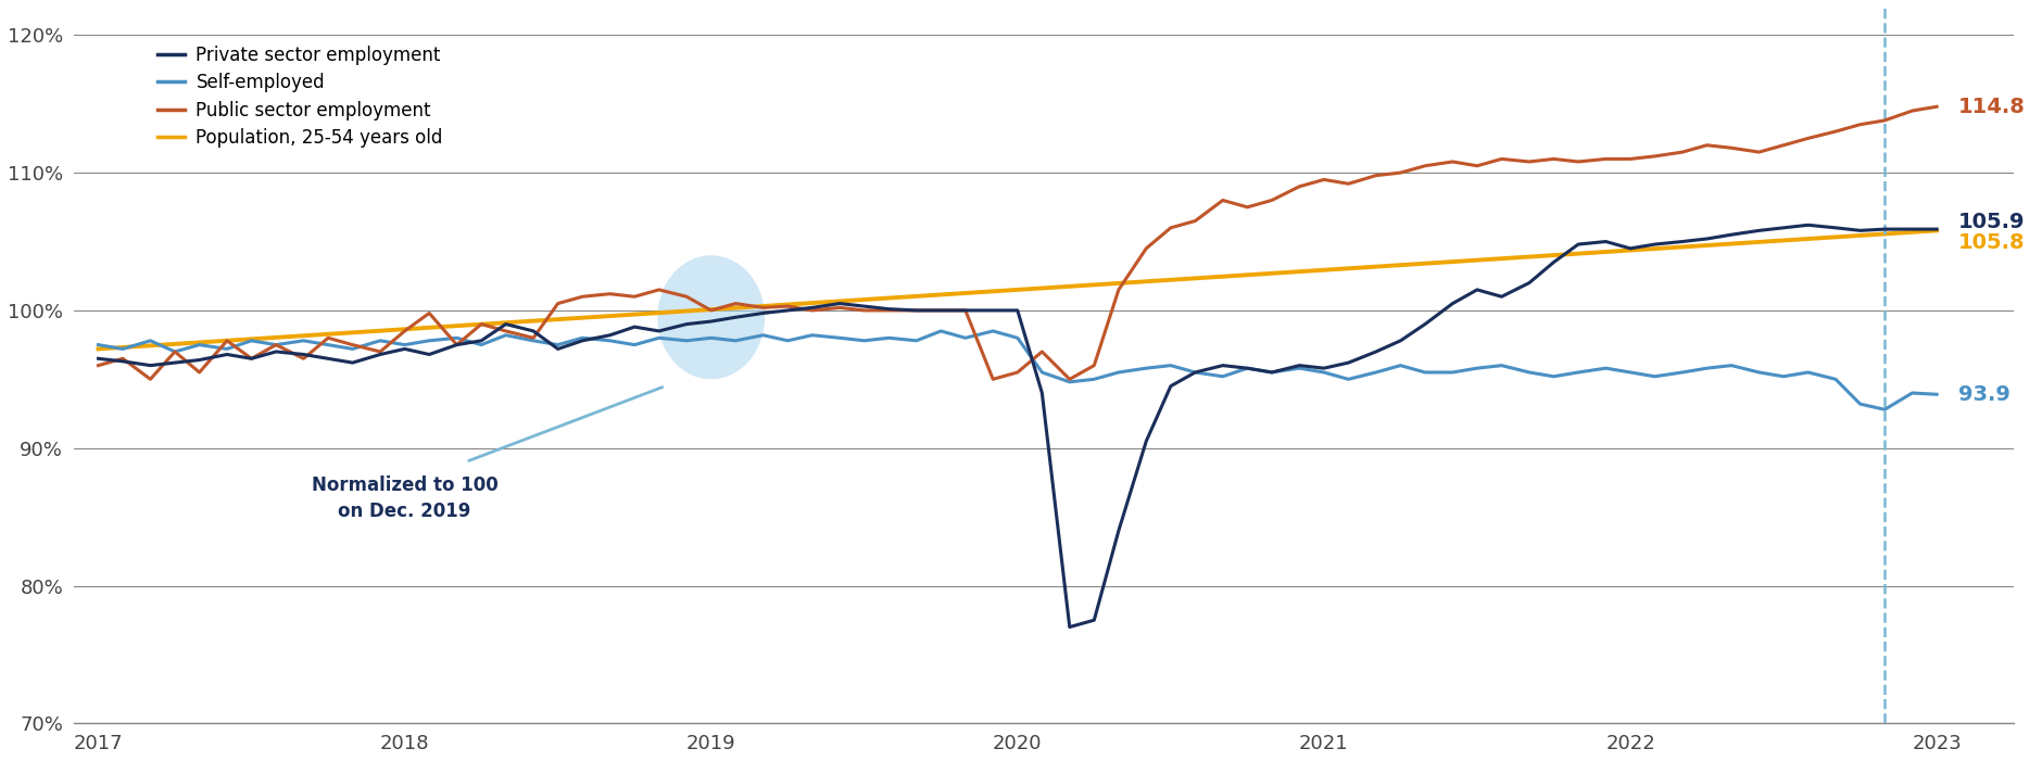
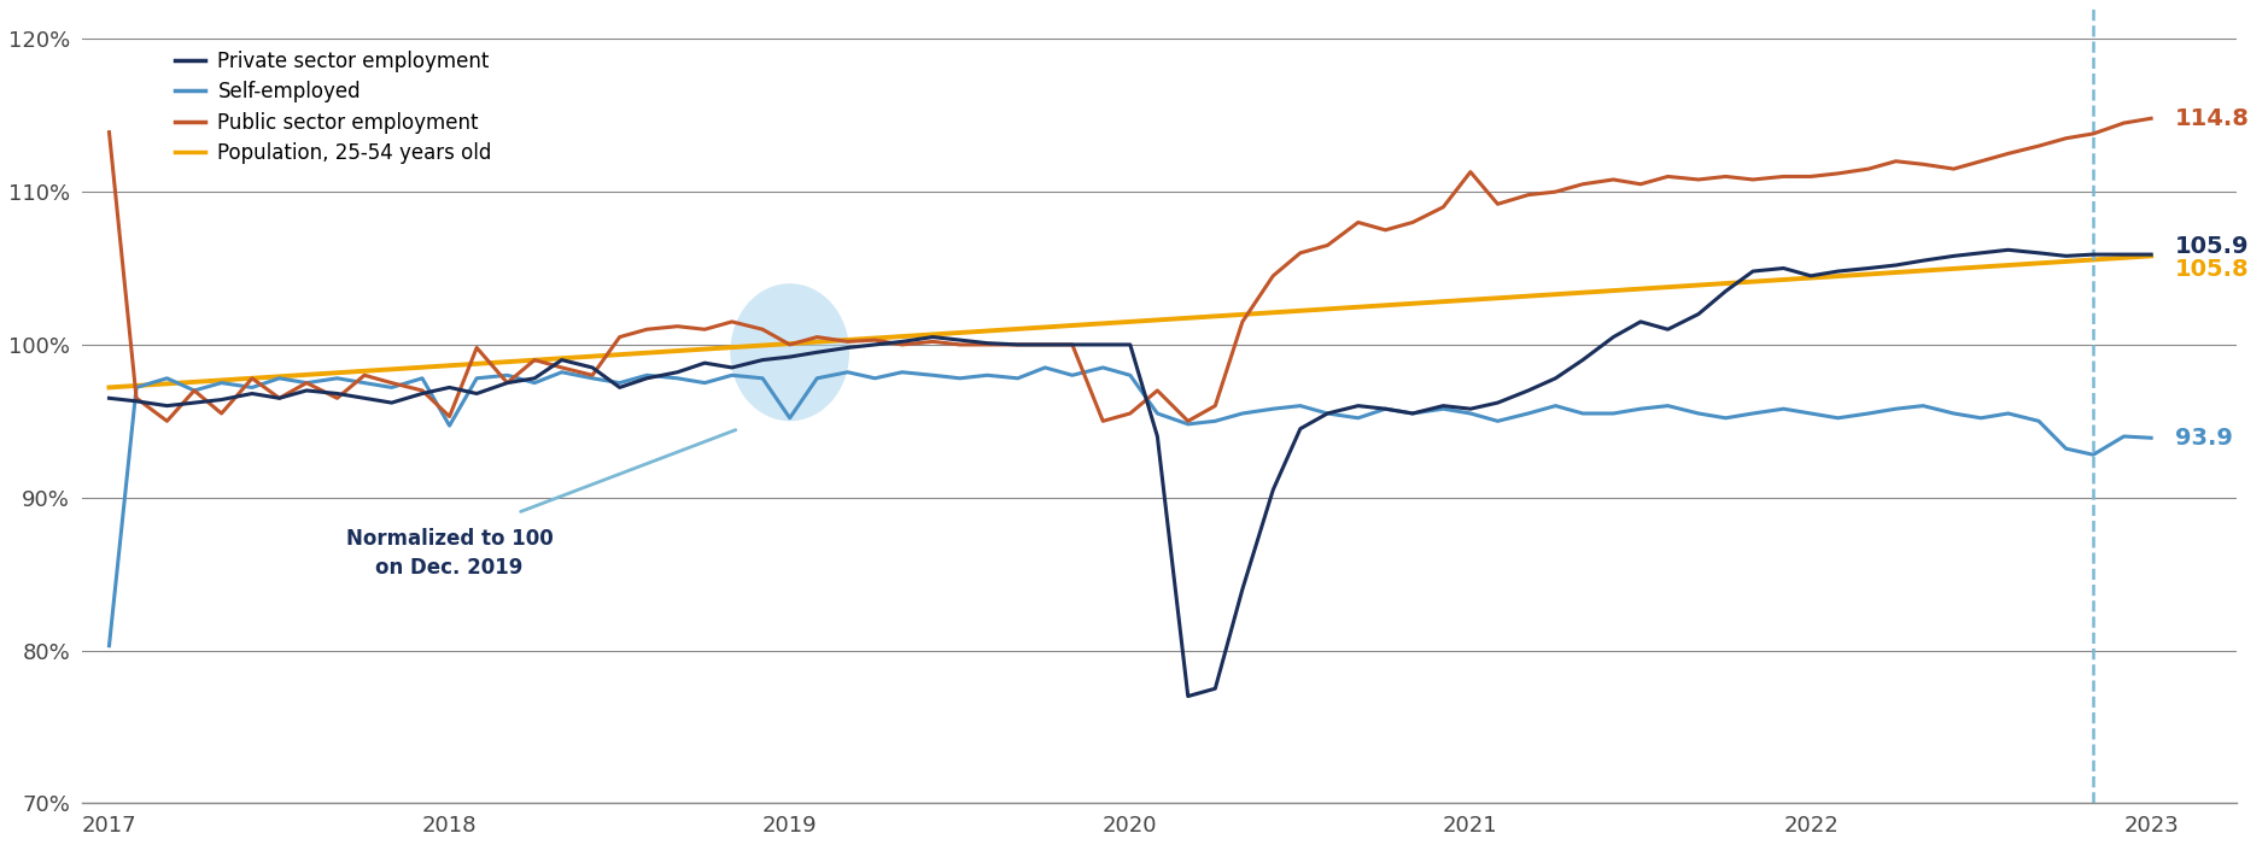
Self-employed/2017: 97.5% -> 80.3%
Public sector employment/2017: 96.0% -> 113.9%
Self-employed/2018: 97.5% -> 94.7%
Public sector employment/2018: 98.5% -> 95.3%
Self-employed/2019: 98.0% -> 95.2%
Public sector employment/2021: 109.5% -> 111.3%
